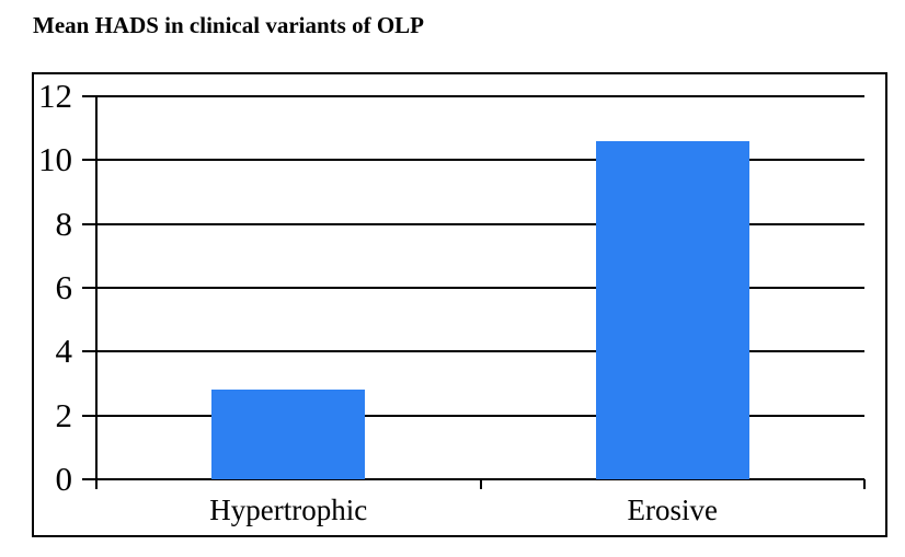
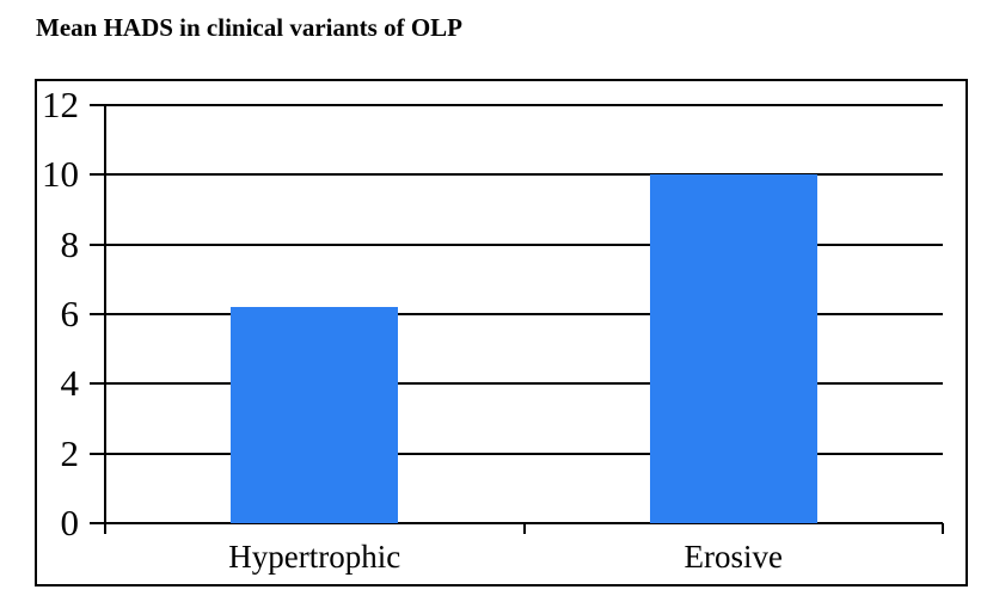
Hypertrophic: 2.8 -> 6.2
Erosive: 10.6 -> 10.0
